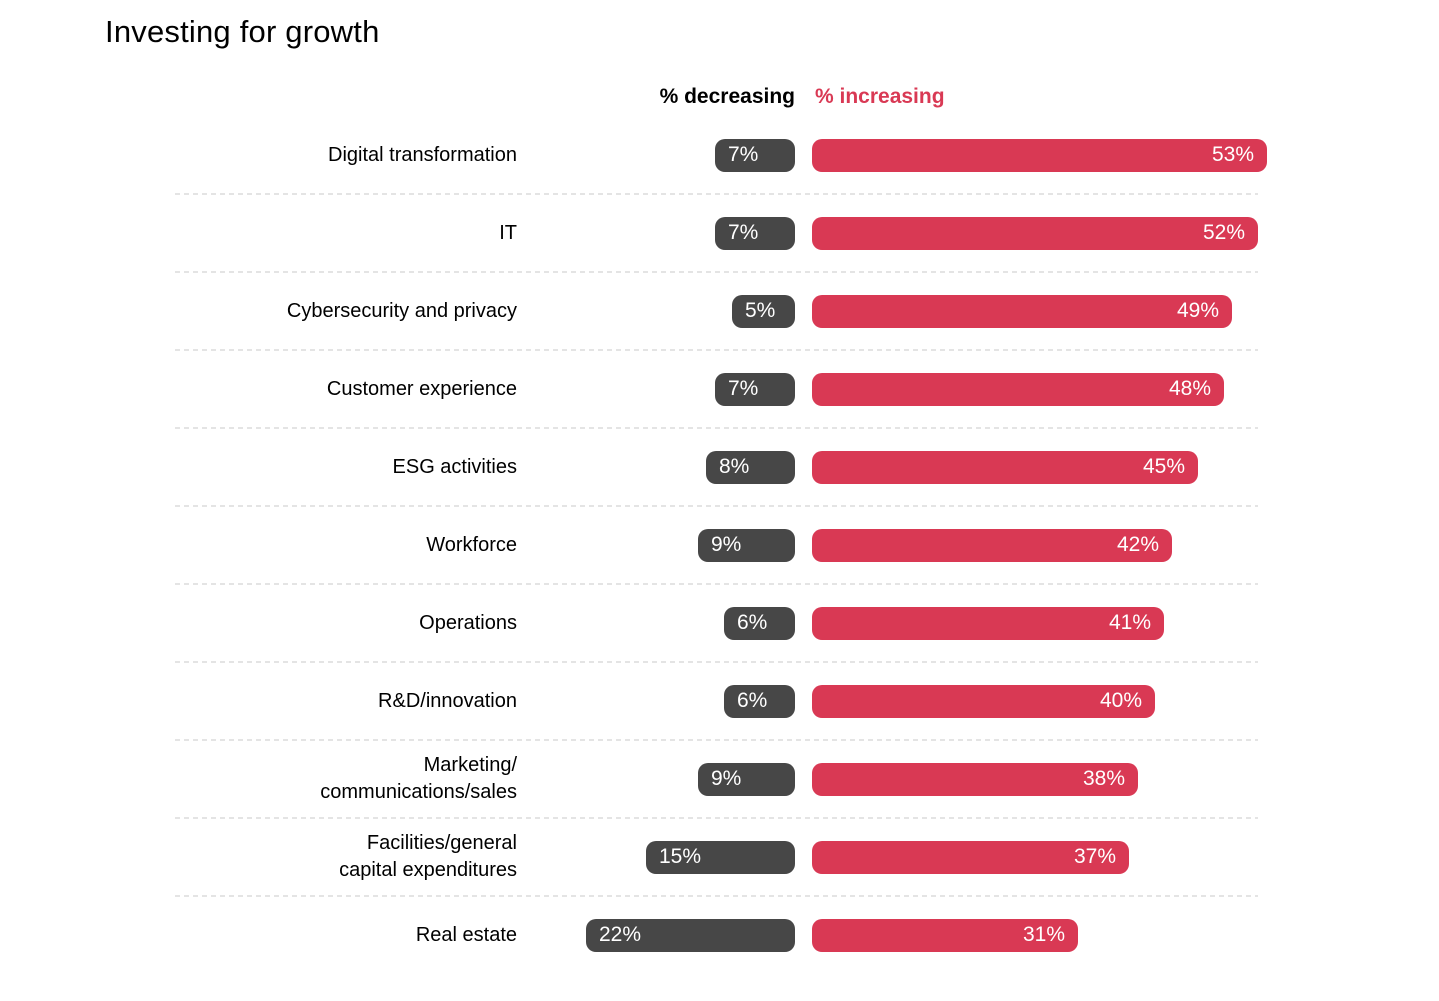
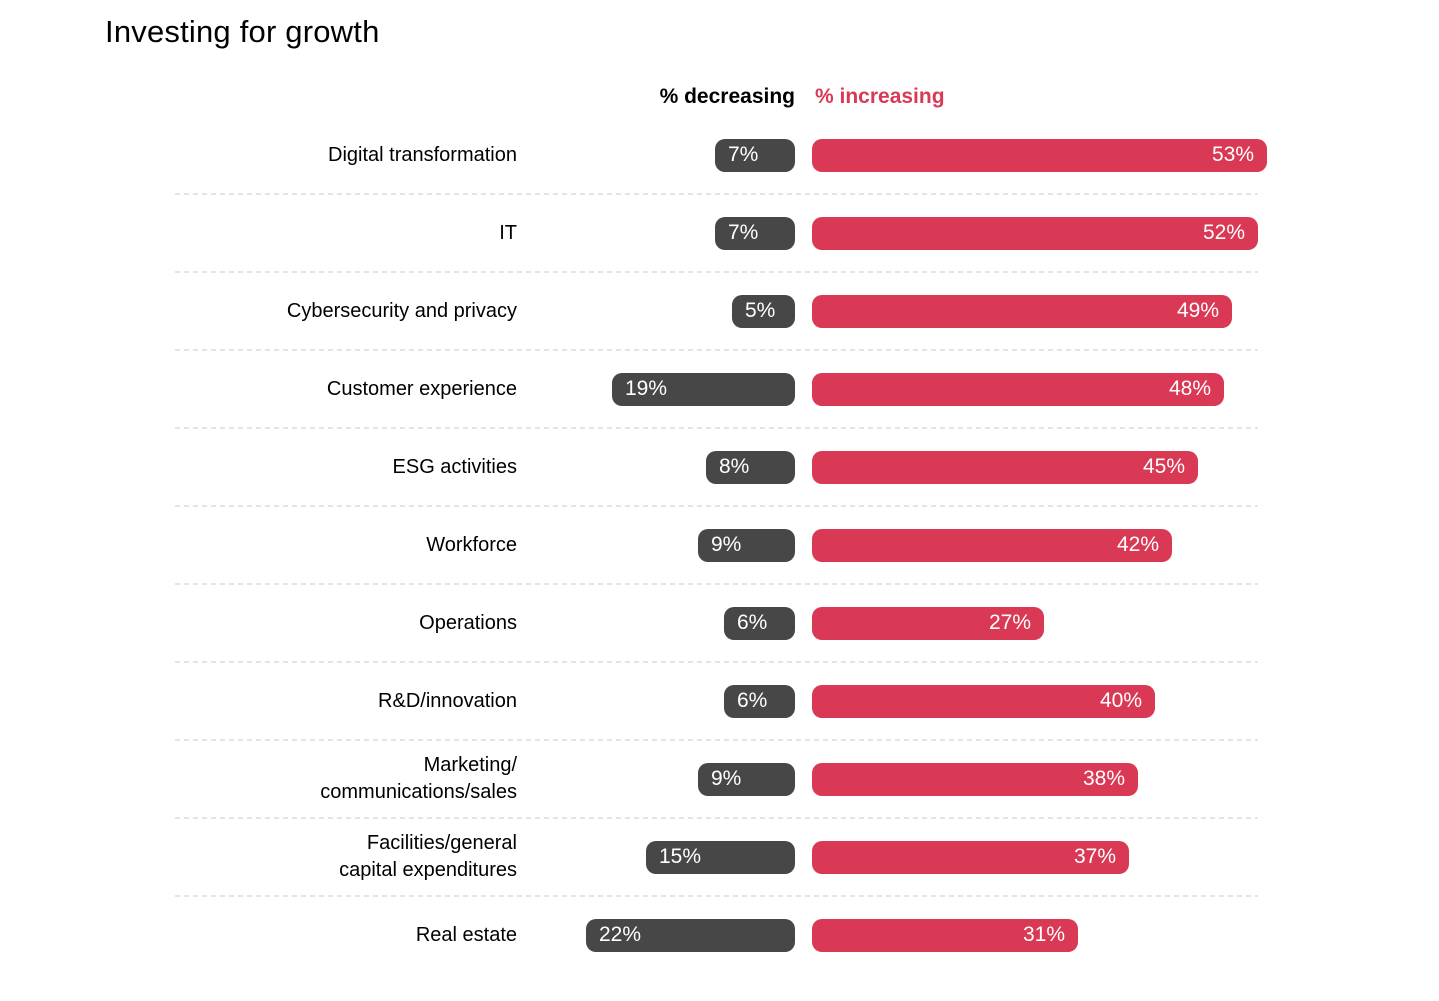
% decreasing/Customer experience: 7% -> 19%
% increasing/Operations: 41% -> 27%
